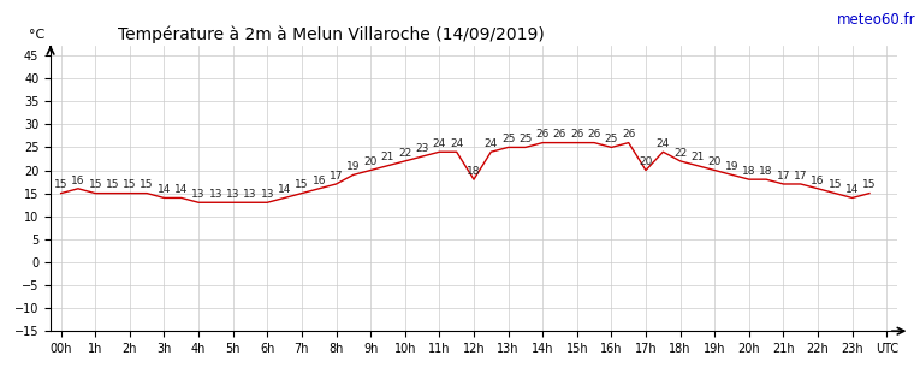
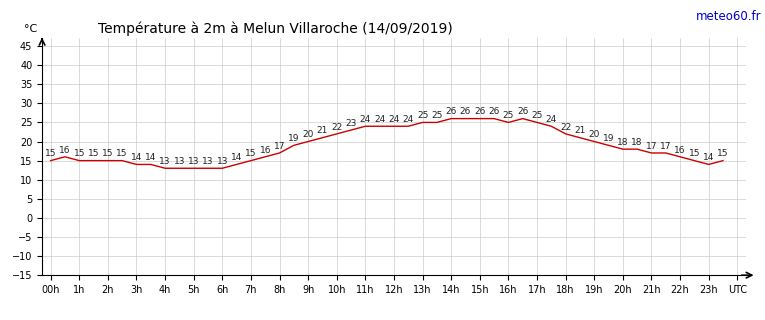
12h: 18 -> 24
17h: 20 -> 25
